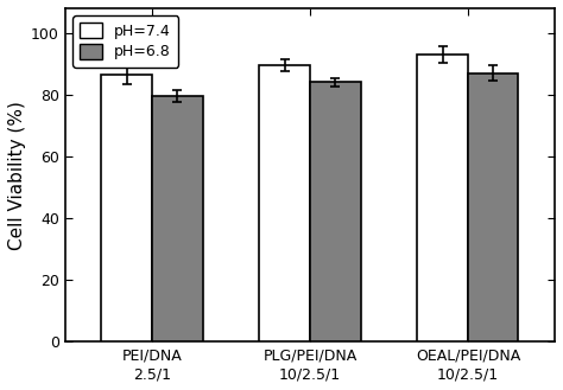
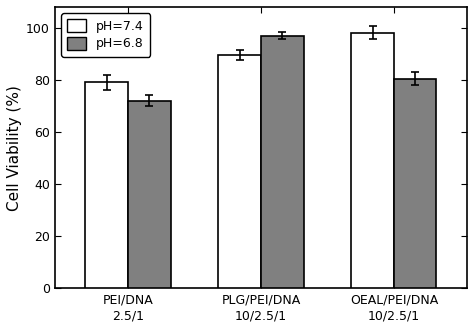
pH=7.4/PEI/DNA 2.5/1: 86.5 -> 79.0
pH=6.8/PEI/DNA 2.5/1: 79.5 -> 72.0
pH=6.8/PLG/PEI/DNA 10/2.5/1: 84.0 -> 97.0
pH=7.4/OEAL/PEI/DNA 10/2.5/1: 93.0 -> 98.0
pH=6.8/OEAL/PEI/DNA 10/2.5/1: 87.0 -> 80.5
